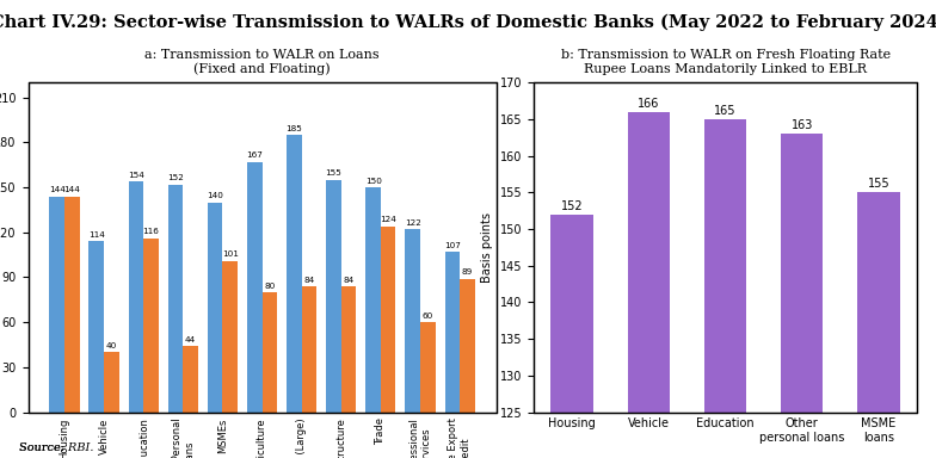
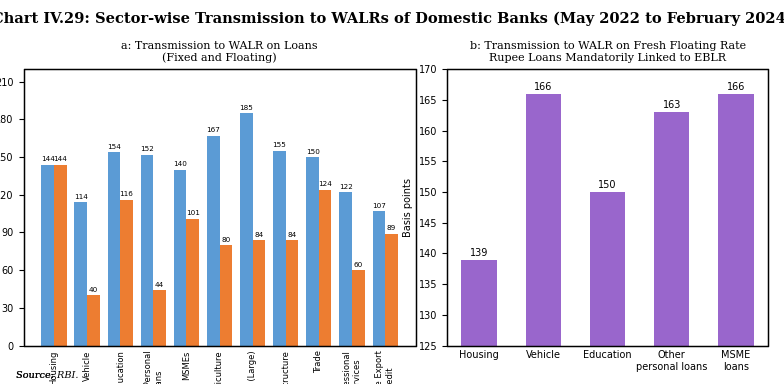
Housing: 152 -> 139
Education: 165 -> 150
MSME loans: 155 -> 166
